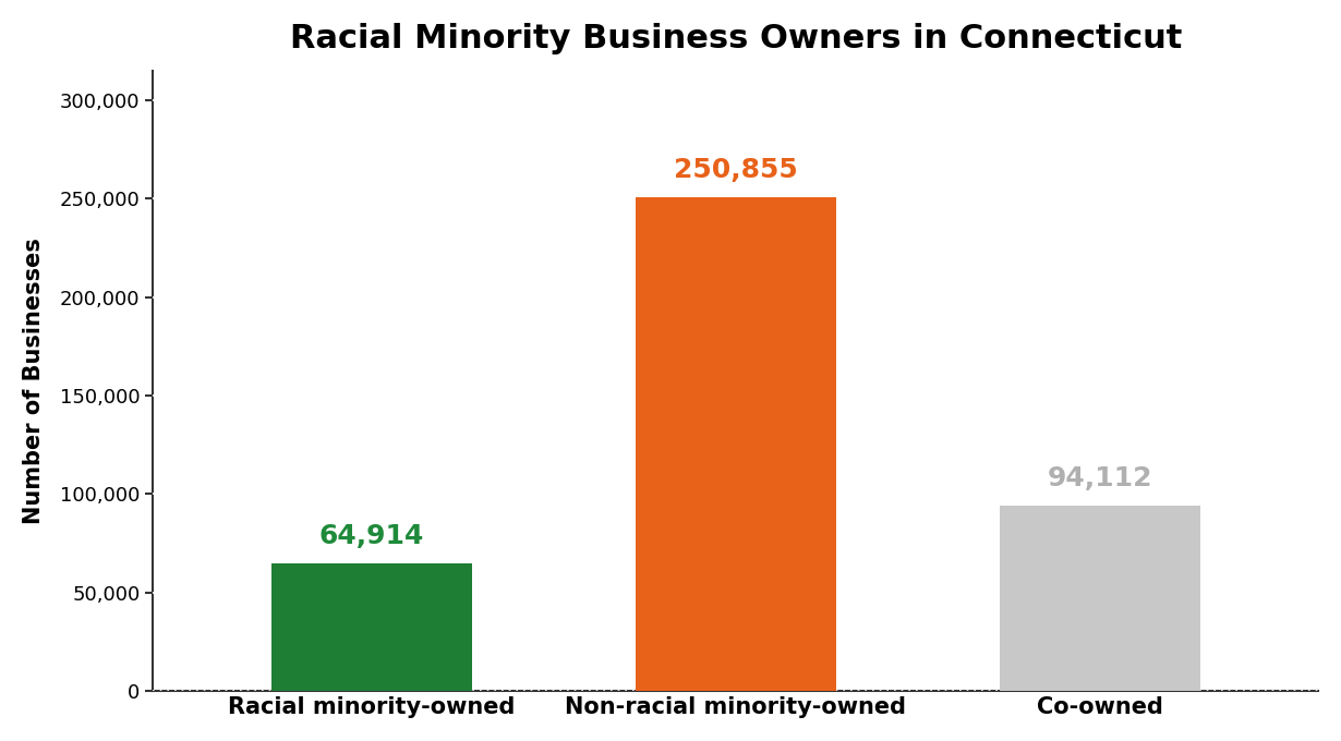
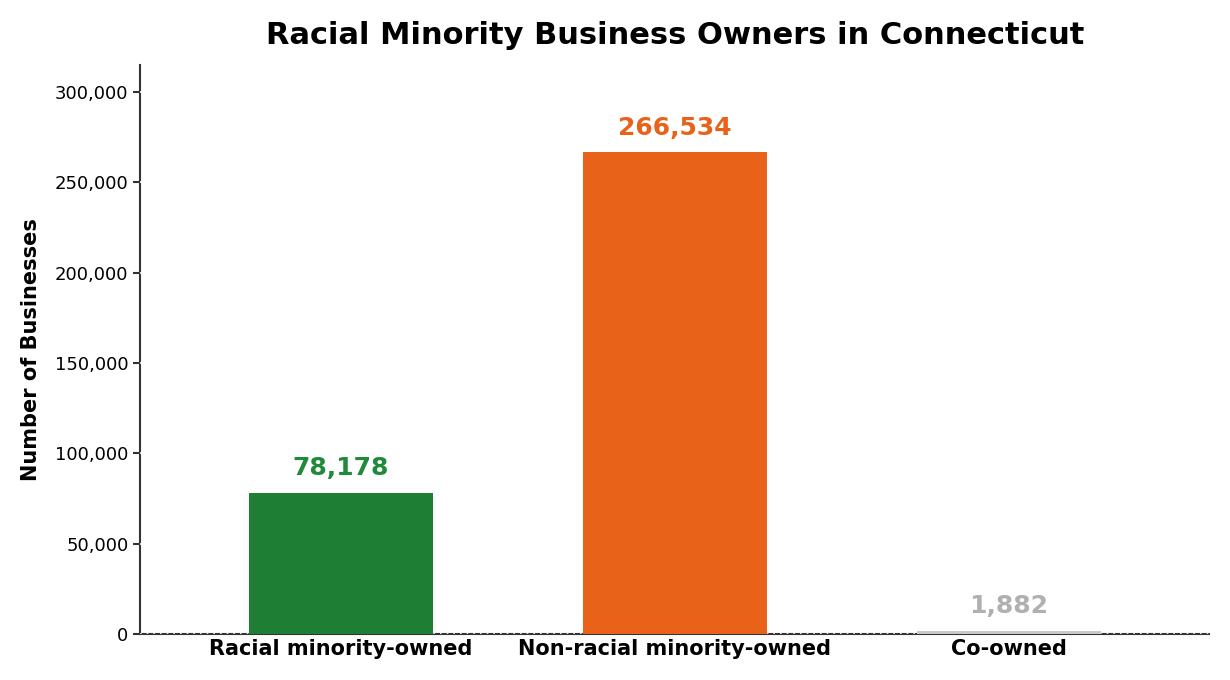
Racial minority-owned: 64,914 -> 78,178
Non-racial minority-owned: 250,855 -> 266,534
Co-owned: 94,112 -> 1,882
